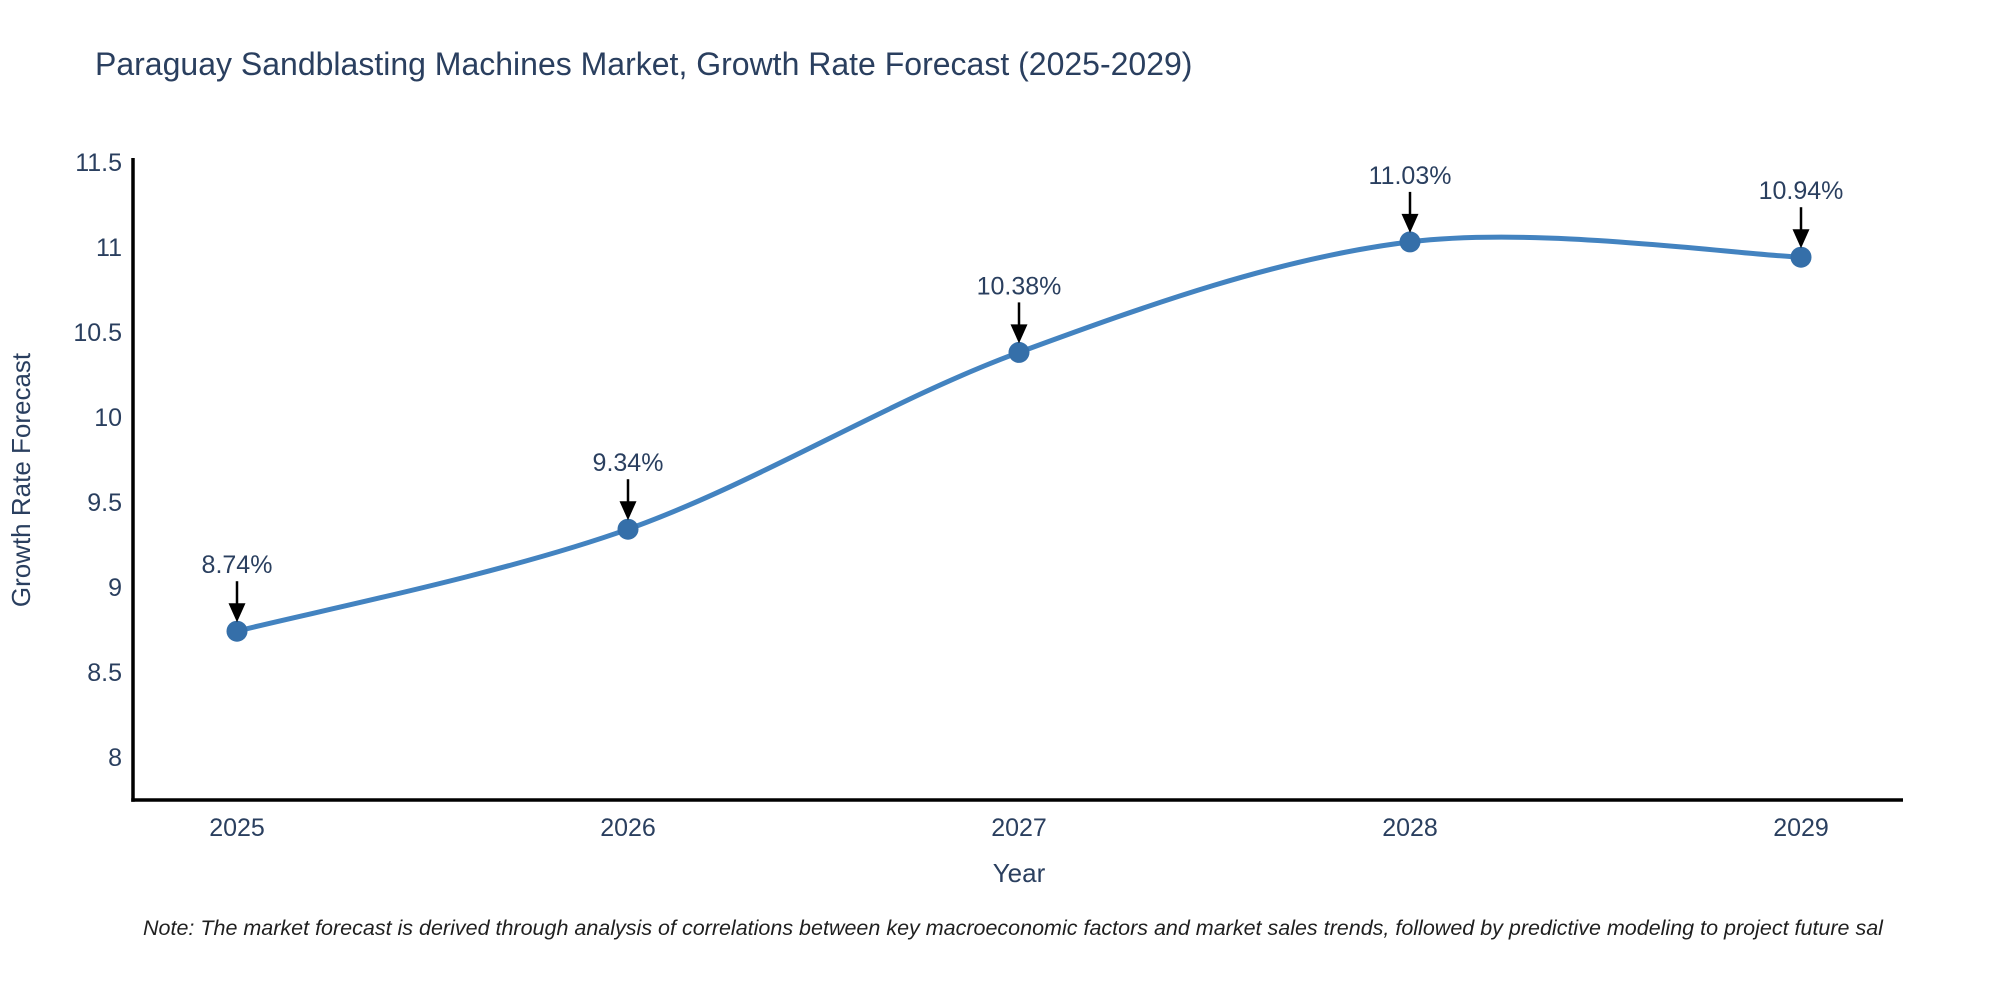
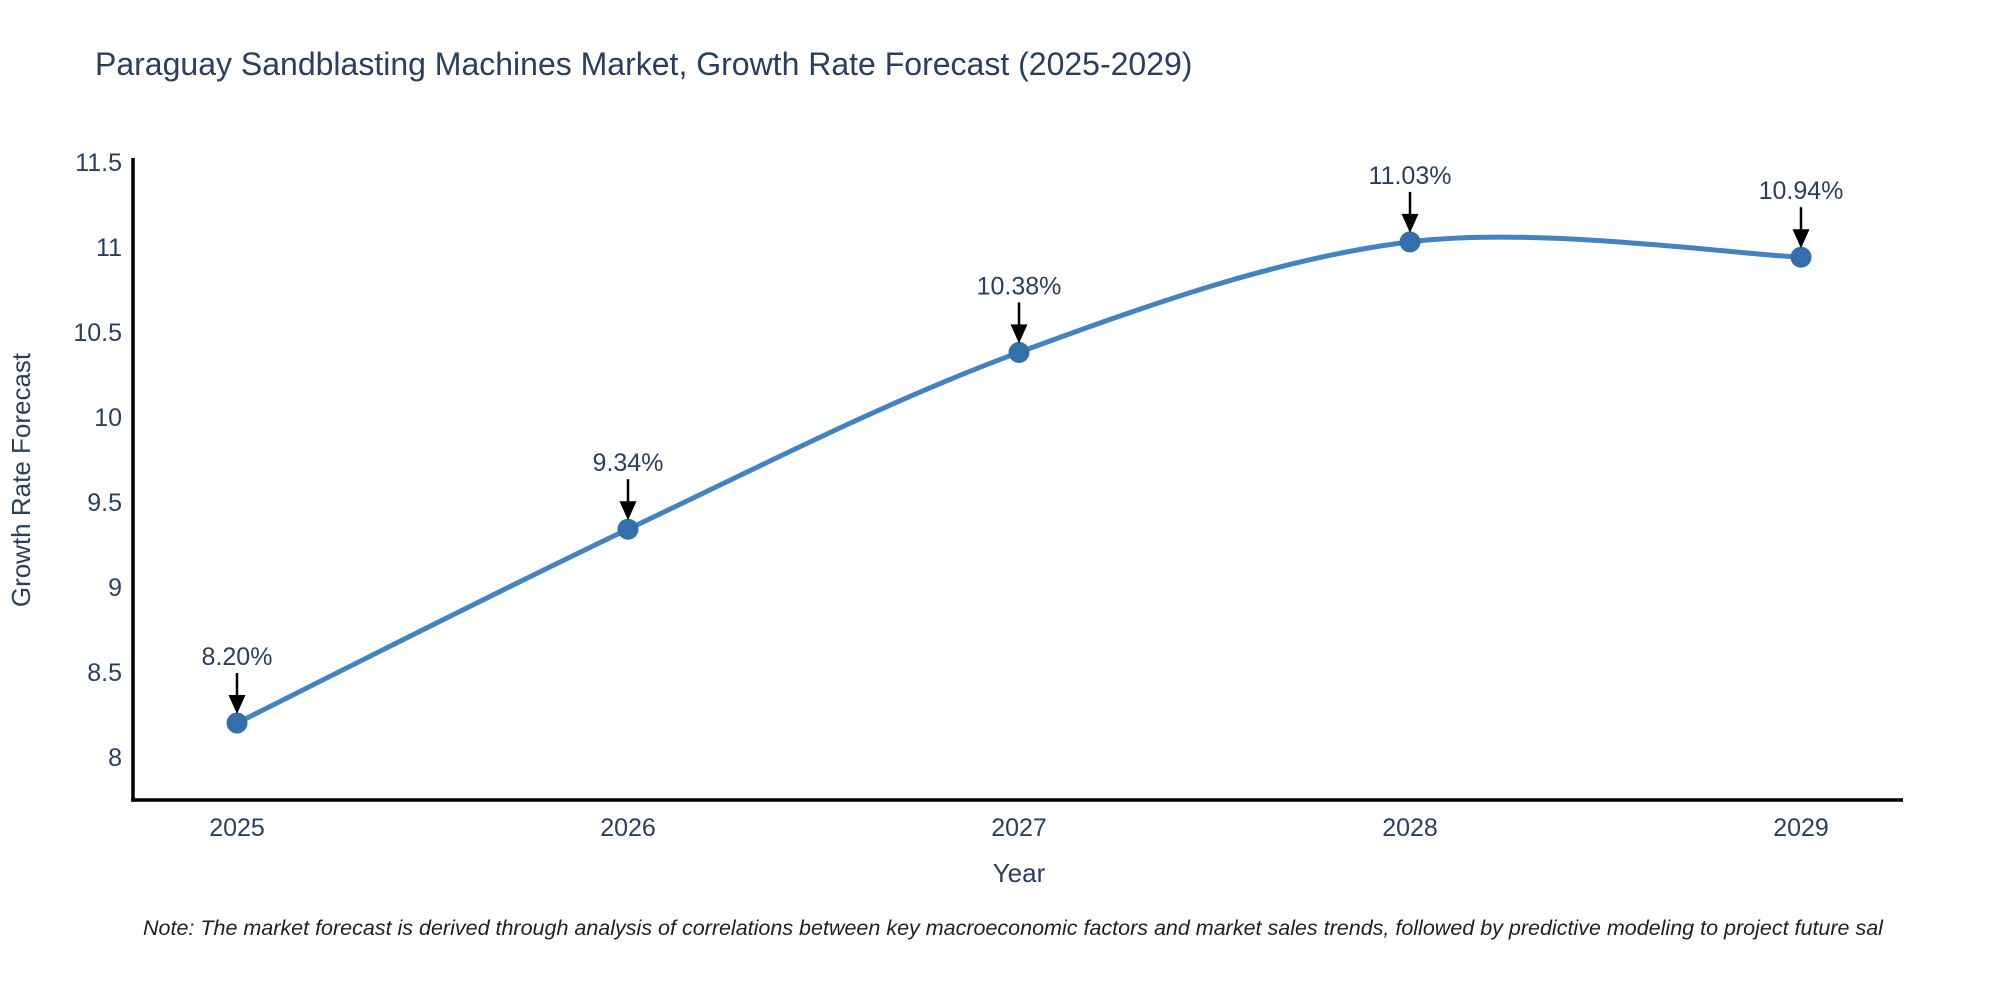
2025: 8.74% -> 8.20%
